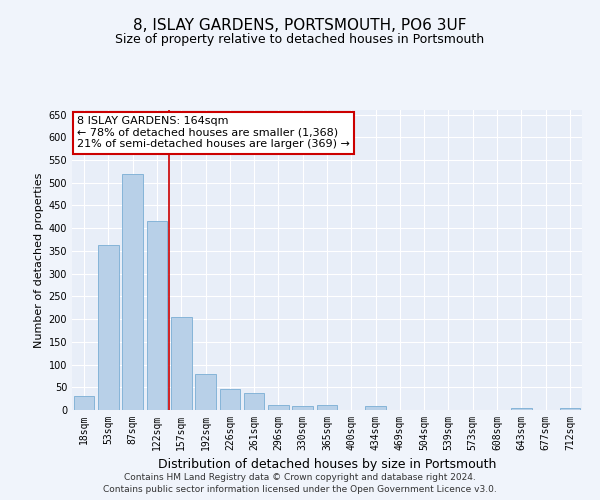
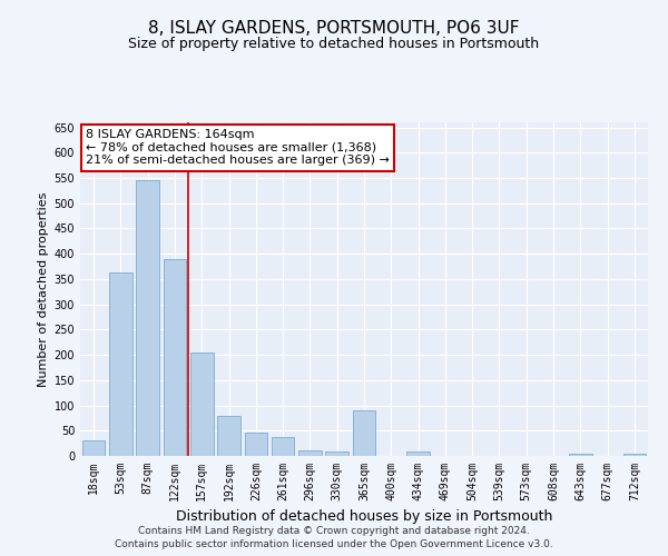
87sqm: 520 -> 545
122sqm: 415 -> 390
365sqm: 12 -> 90
